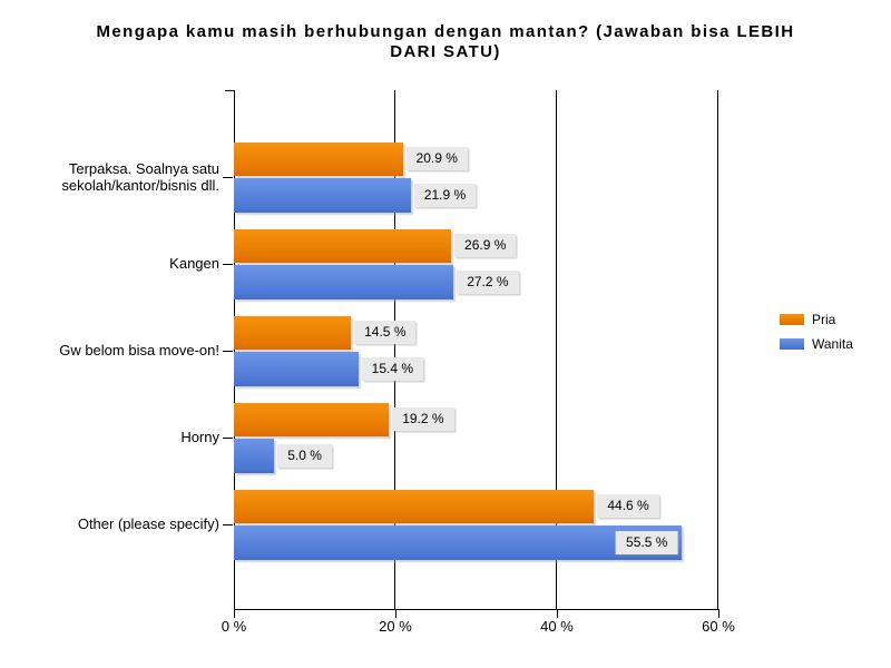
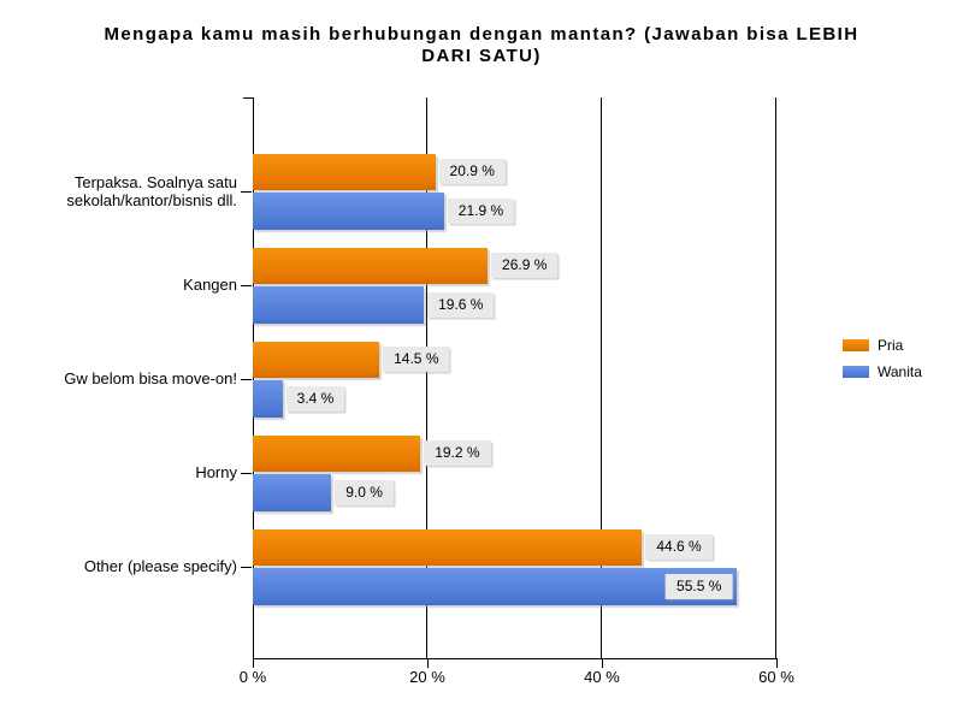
Wanita/Kangen: 27.2 -> 19.6
Wanita/Gw belom bisa move-on!: 15.4 -> 3.4
Wanita/Horny: 5.0 -> 9.0
